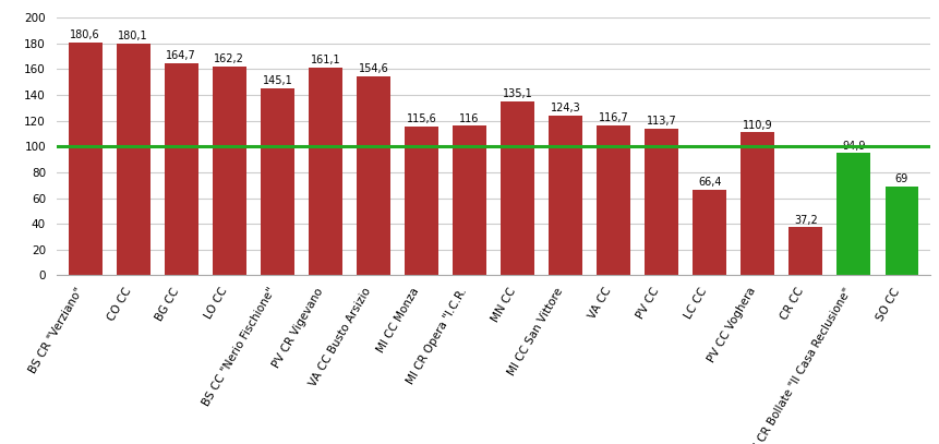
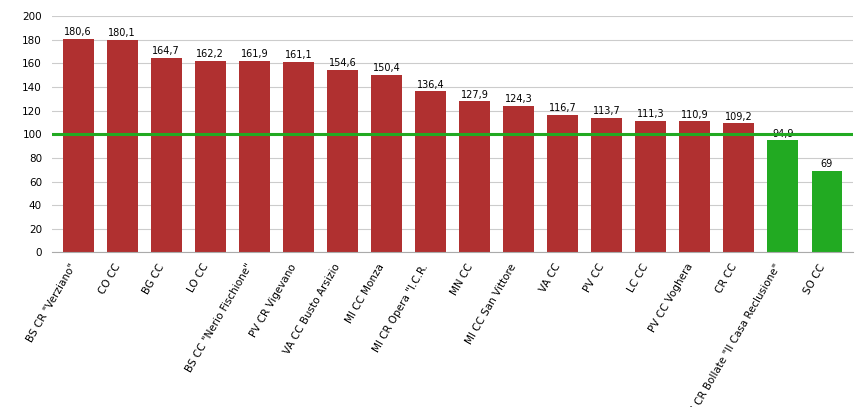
BS CC "Nerio Fischione": 145,1 -> 161,9
MI CC Monza: 115,6 -> 150,4
MI CR Opera "I.C.R.: 116 -> 136,4
MN CC: 135,1 -> 127,9
LC CC: 66,4 -> 111,3
CR CC: 37,2 -> 109,2
